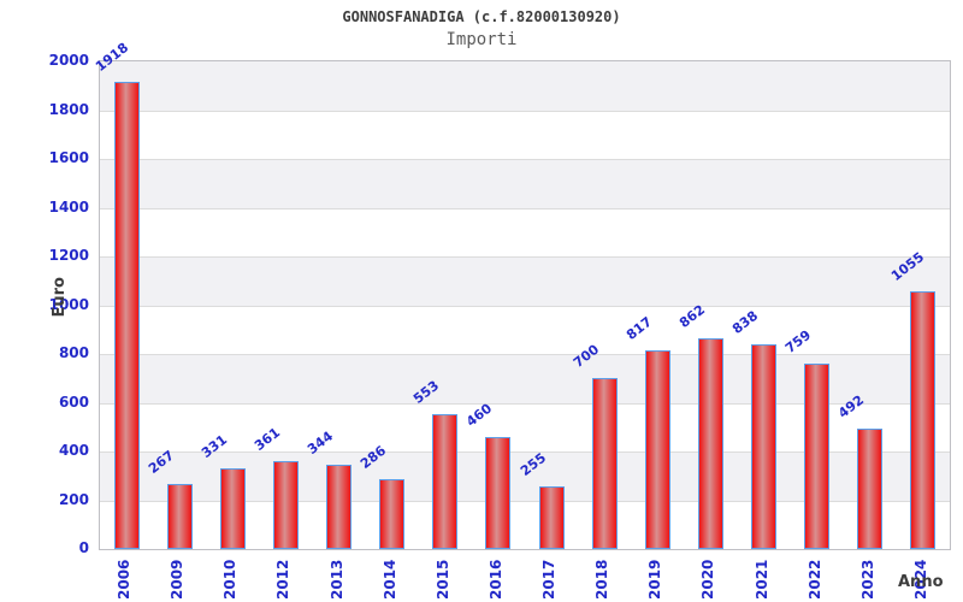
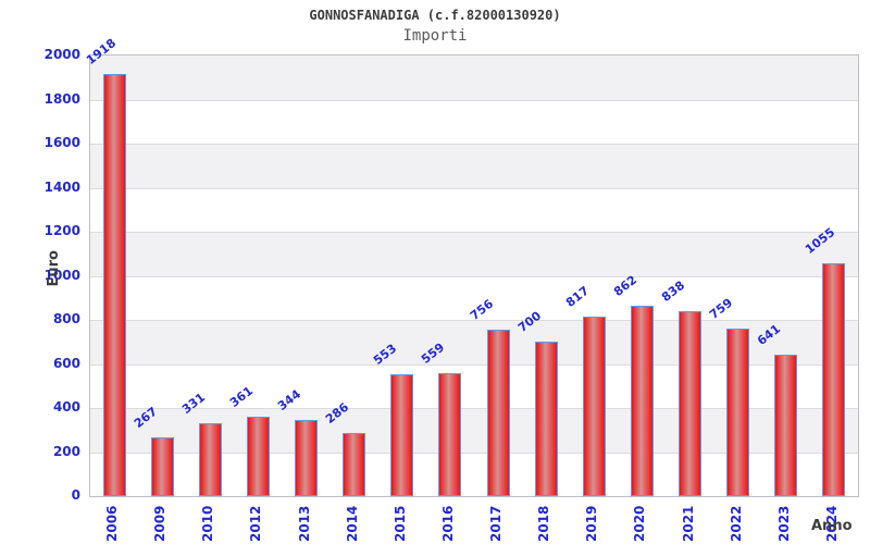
2016: 460 -> 559
2017: 255 -> 756
2023: 492 -> 641
